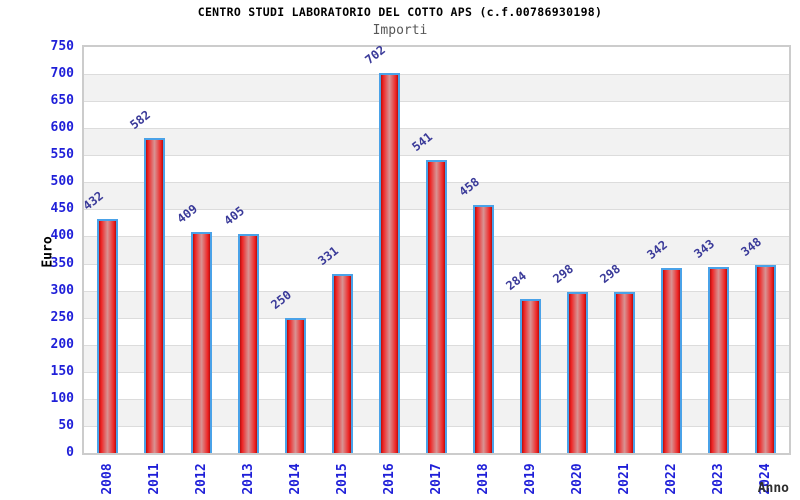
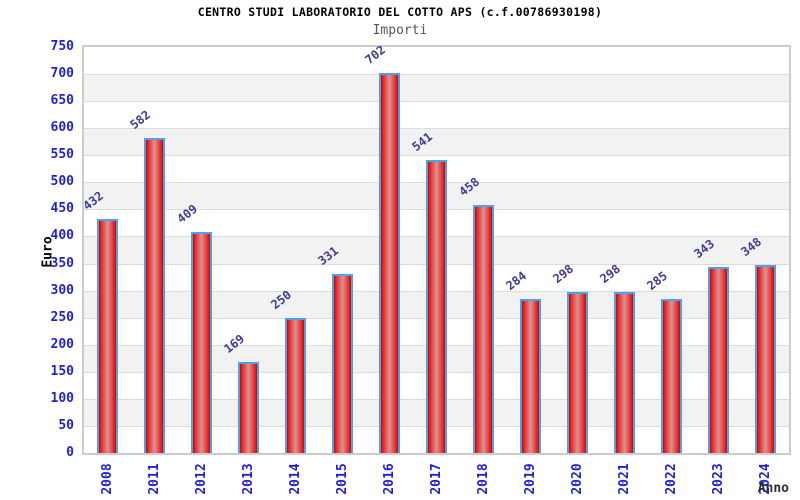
2013: 405 -> 169
2022: 342 -> 285
